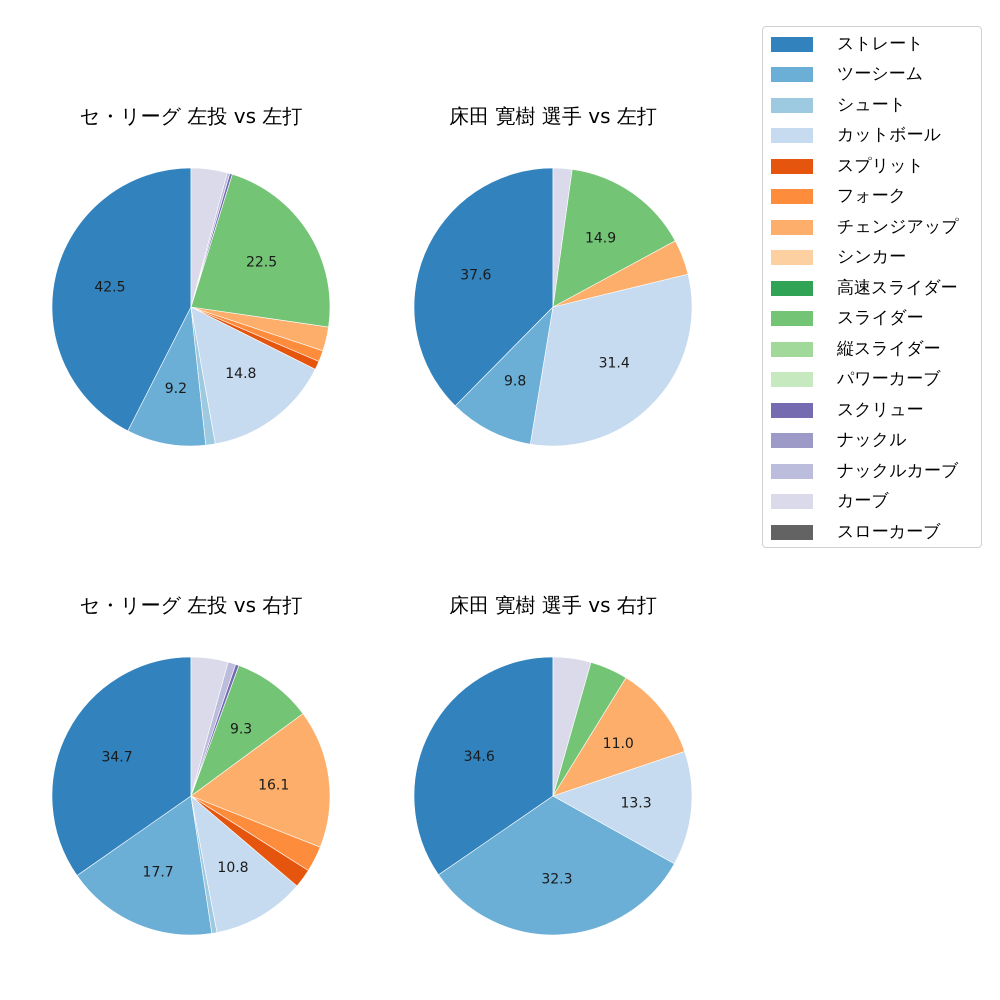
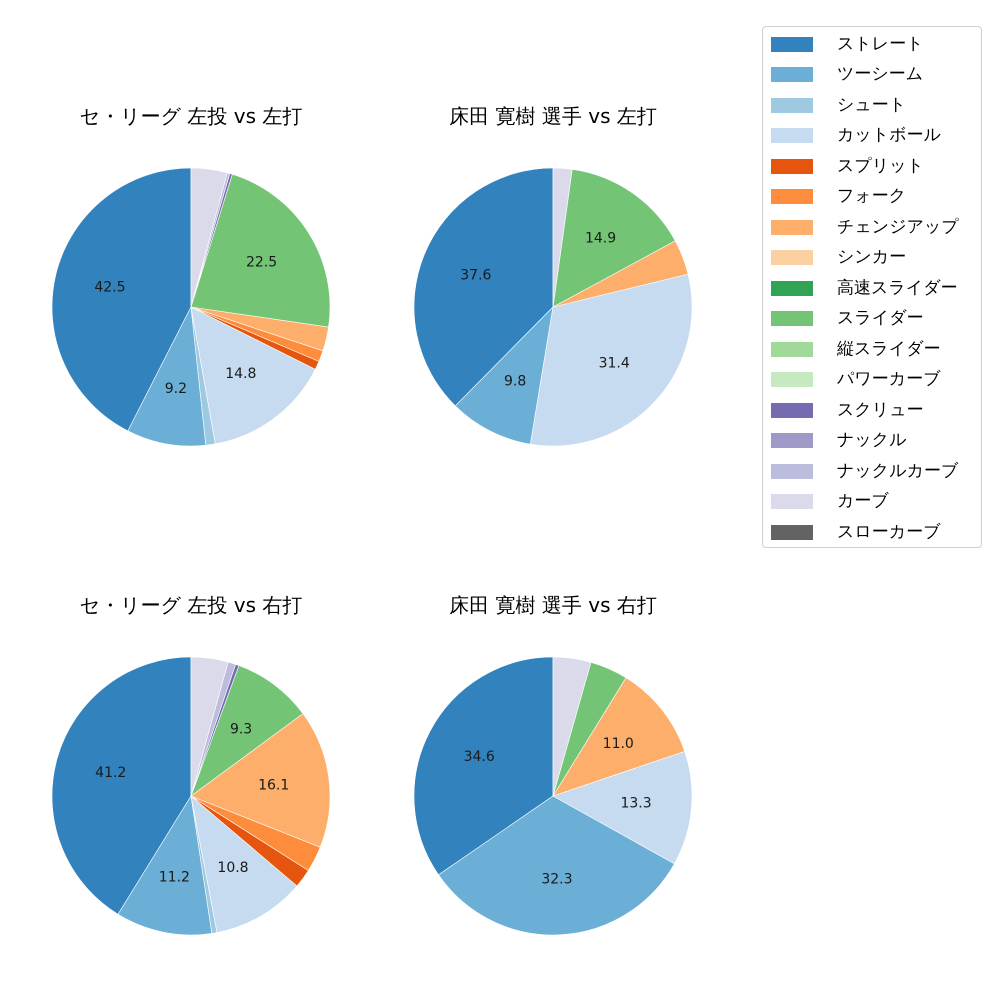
セ・リーグ 左投 vs 右打/ストレート: 34.7 -> 41.2
セ・リーグ 左投 vs 右打/ツーシーム: 17.7 -> 11.2
